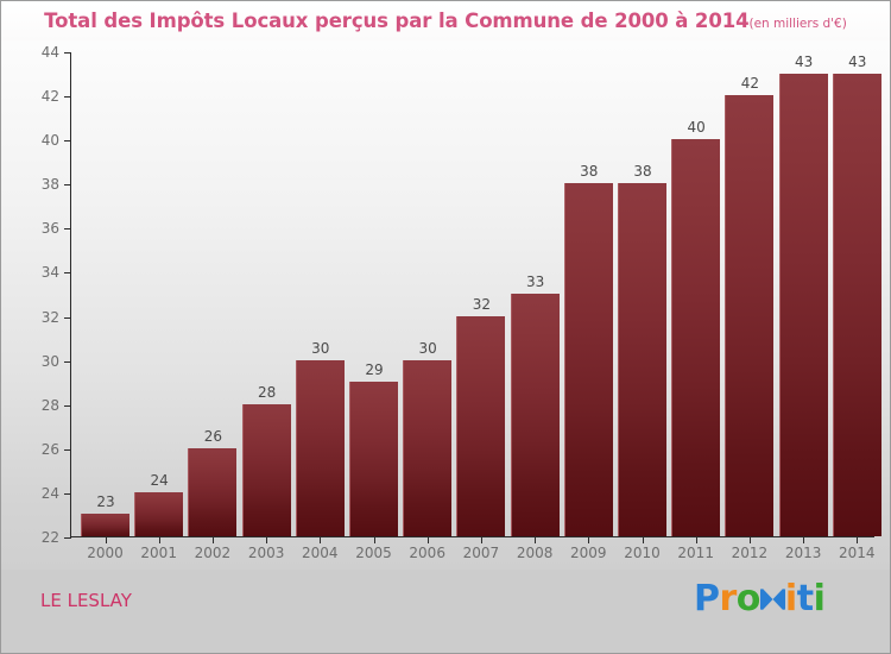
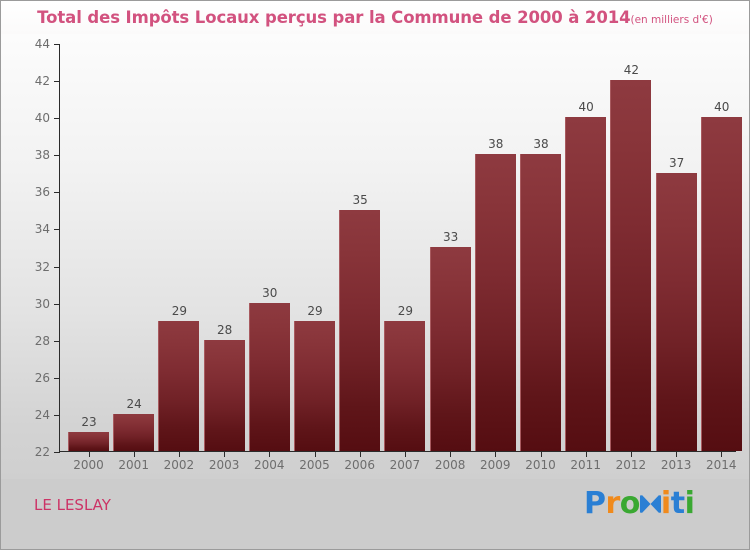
2002: 26 -> 29
2006: 30 -> 35
2007: 32 -> 29
2013: 43 -> 37
2014: 43 -> 40
